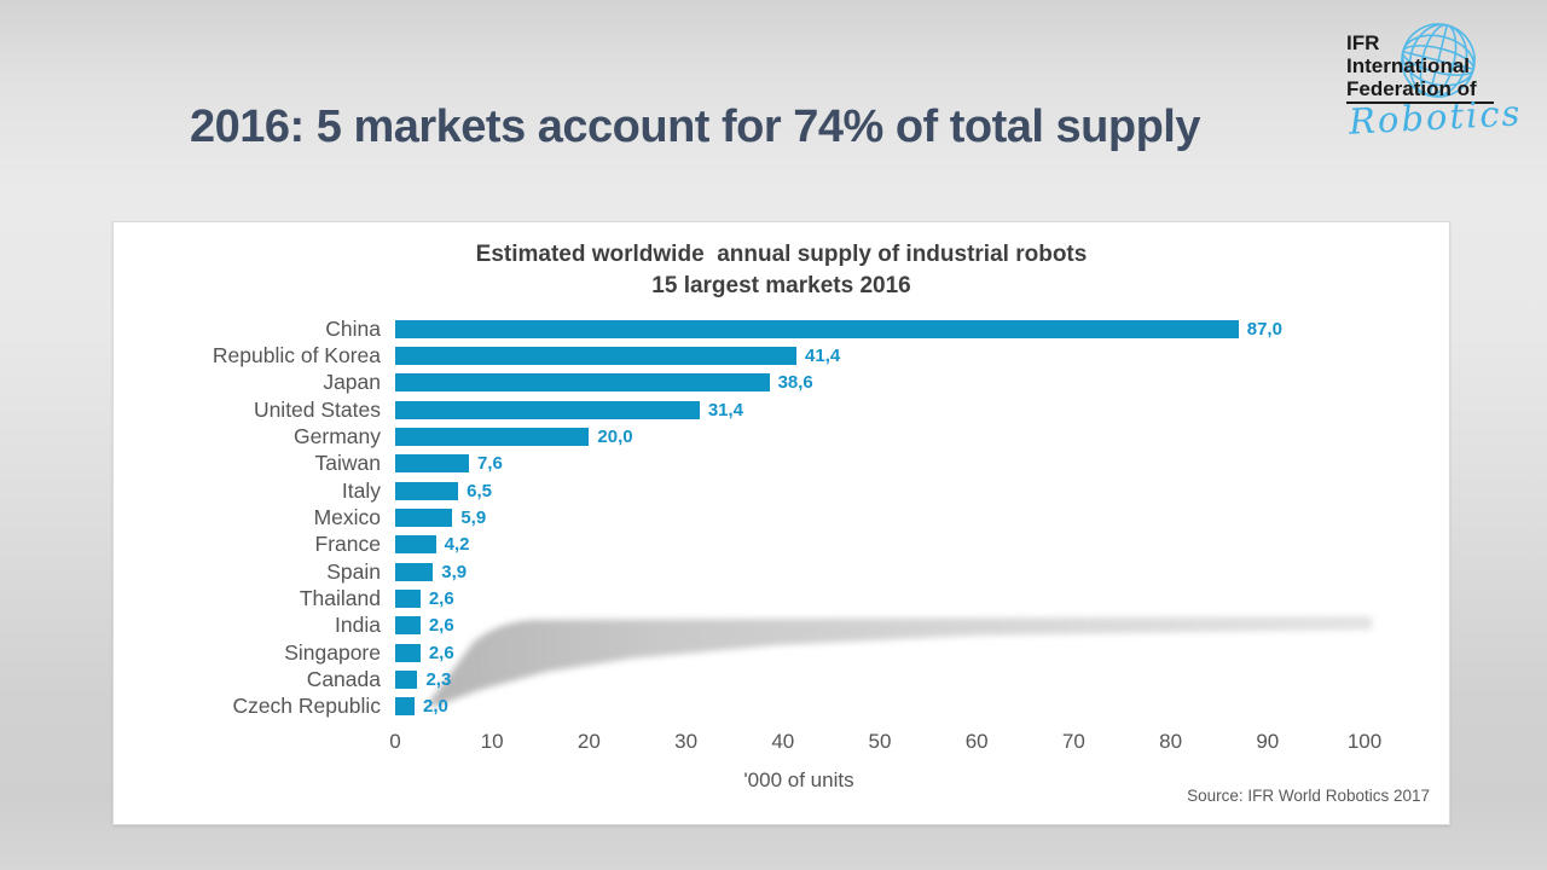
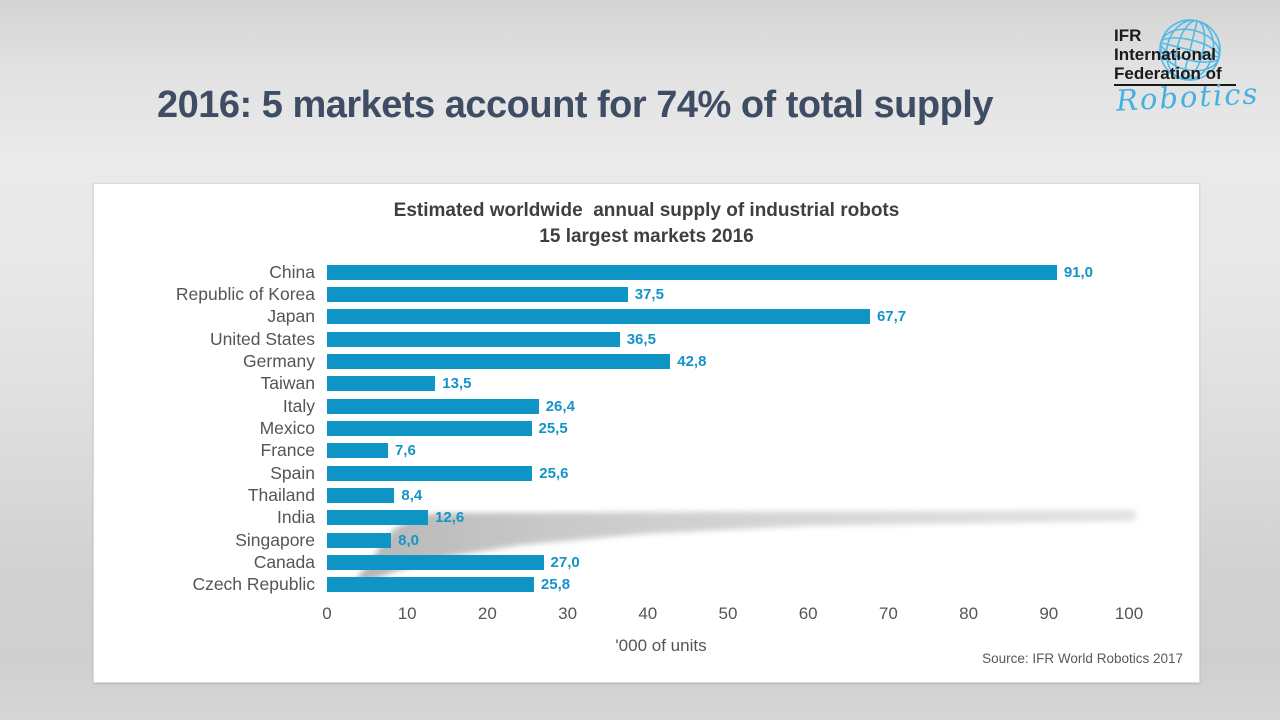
China: 87,0 -> 91,0
Republic of Korea: 41,4 -> 37,5
Japan: 38,6 -> 67,7
United States: 31,4 -> 36,5
Germany: 20,0 -> 42,8
Taiwan: 7,6 -> 13,5
Italy: 6,5 -> 26,4
Mexico: 5,9 -> 25,5
France: 4,2 -> 7,6
Spain: 3,9 -> 25,6
Thailand: 2,6 -> 8,4
India: 2,6 -> 12,6
Singapore: 2,6 -> 8,0
Canada: 2,3 -> 27,0
Czech Republic: 2,0 -> 25,8
